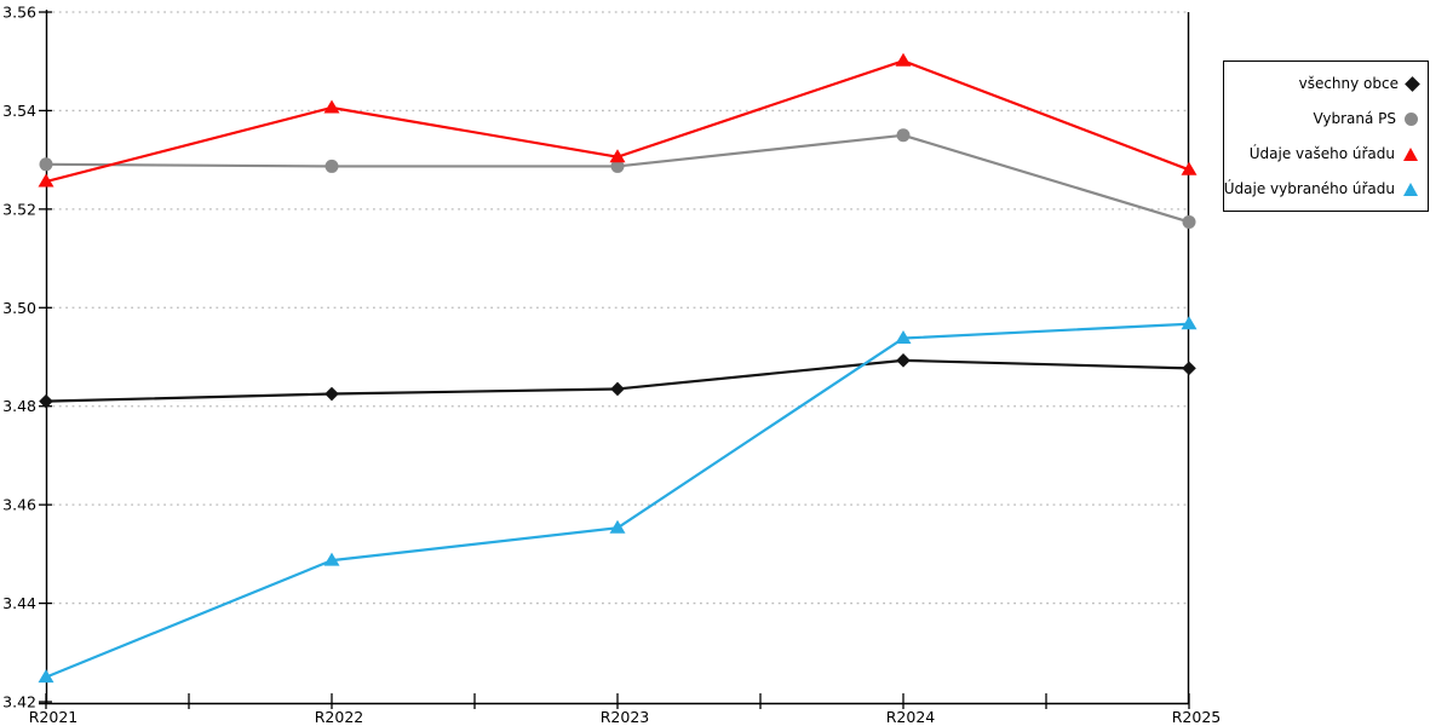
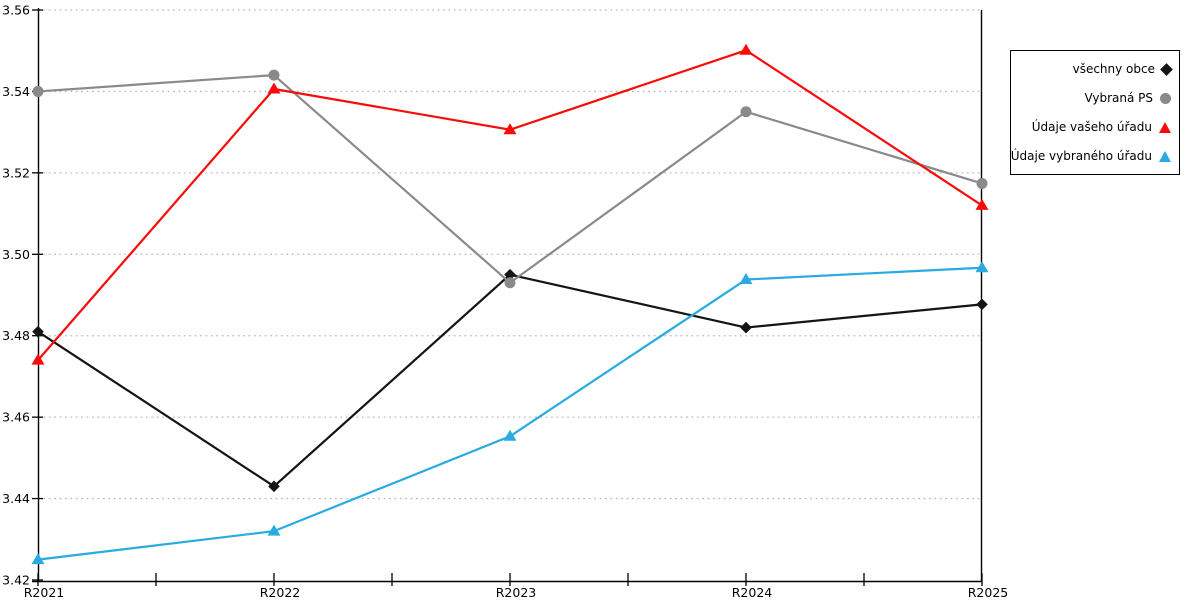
Vybraná PS/R2021: 3.529 -> 3.540
Údaje vašeho úřadu/R2021: 3.526 -> 3.474
všechny obce/R2022: 3.482 -> 3.443
Vybraná PS/R2022: 3.529 -> 3.544
Údaje vybraného úřadu/R2022: 3.449 -> 3.432
všechny obce/R2023: 3.483 -> 3.495
Vybraná PS/R2023: 3.529 -> 3.493
všechny obce/R2024: 3.489 -> 3.482
Údaje vašeho úřadu/R2025: 3.528 -> 3.512
